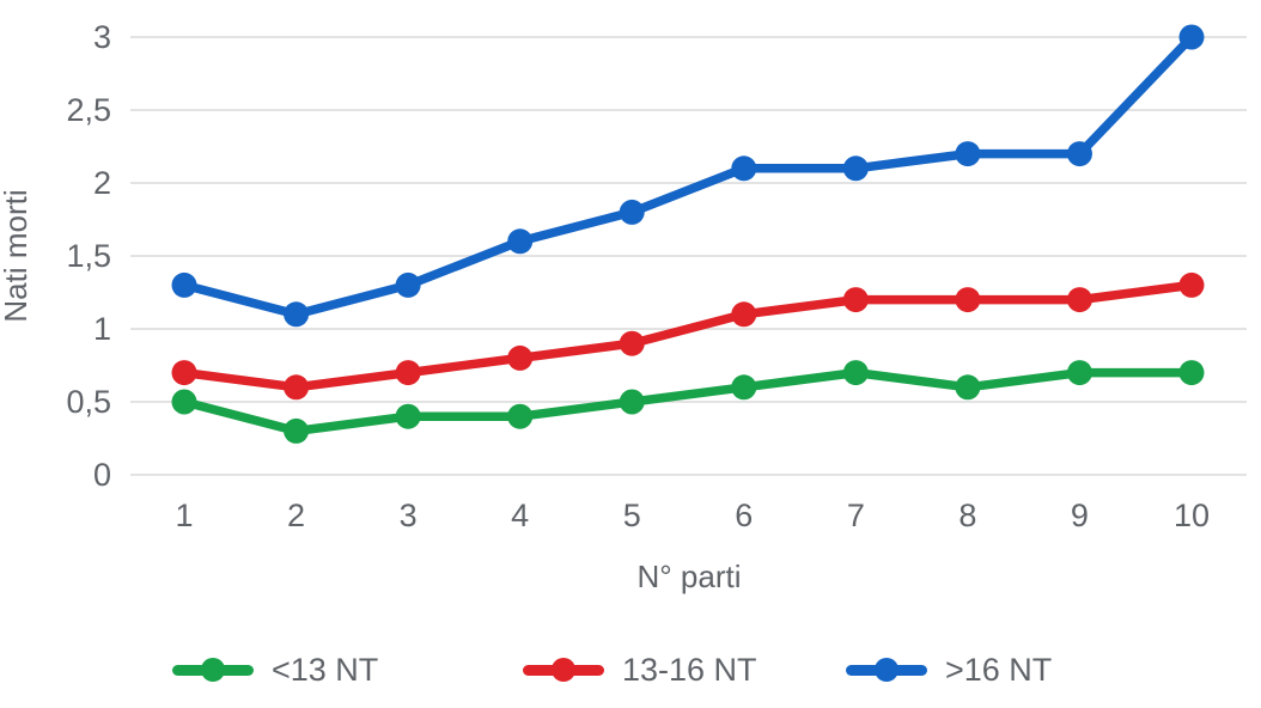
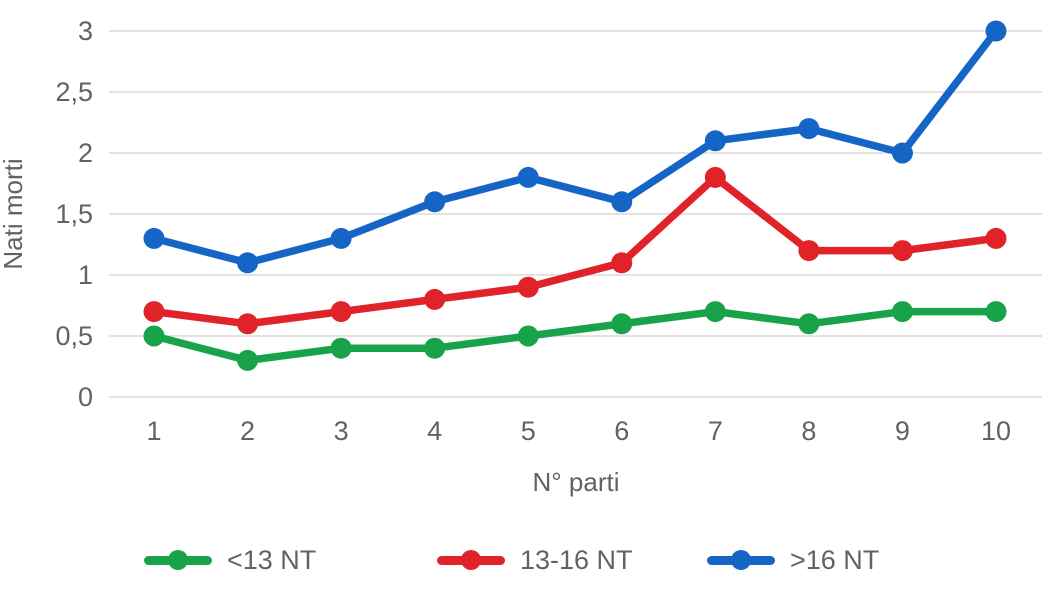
>16 NT/6: 2,1 -> 1,6
13-16 NT/7: 1,2 -> 1,8
>16 NT/9: 2,2 -> 2,0
